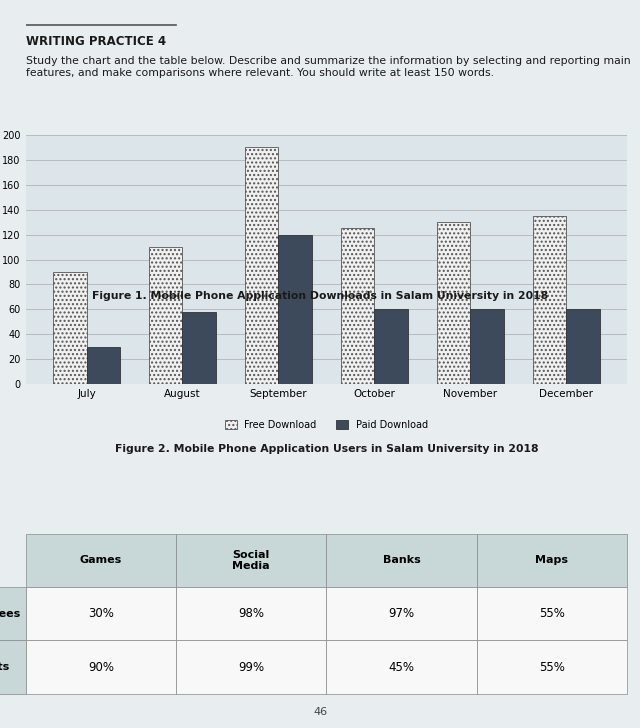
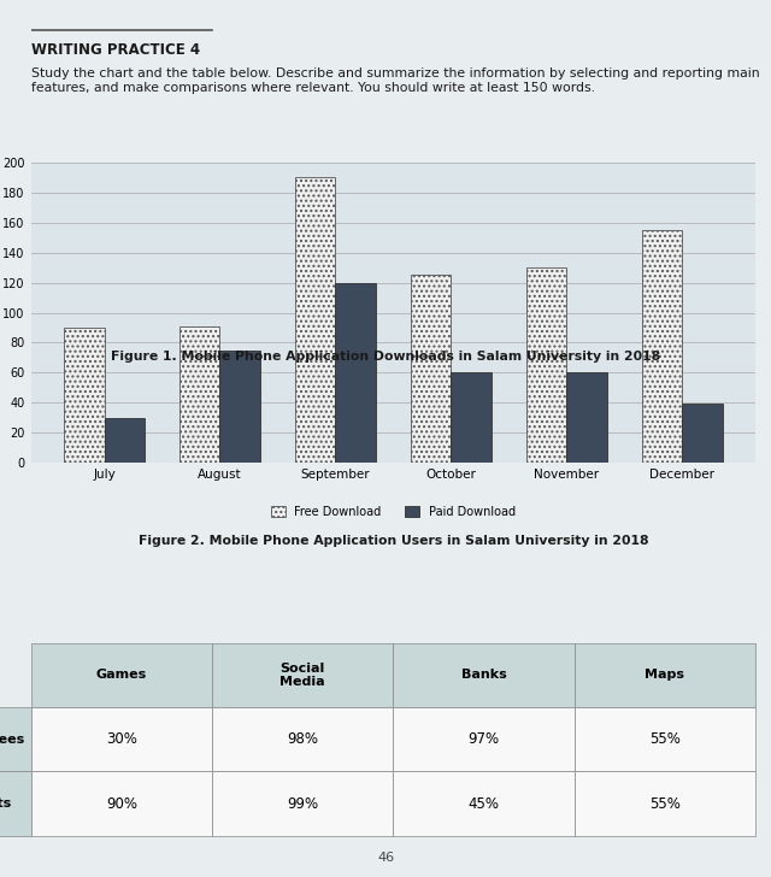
Free Download/August: 110 -> 91
Paid Download/August: 58 -> 75
Free Download/December: 135 -> 155
Paid Download/December: 60 -> 39
